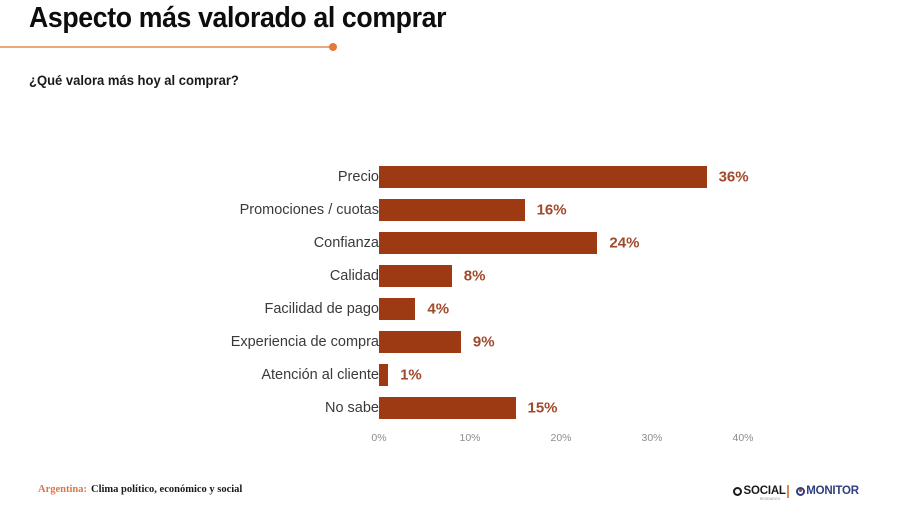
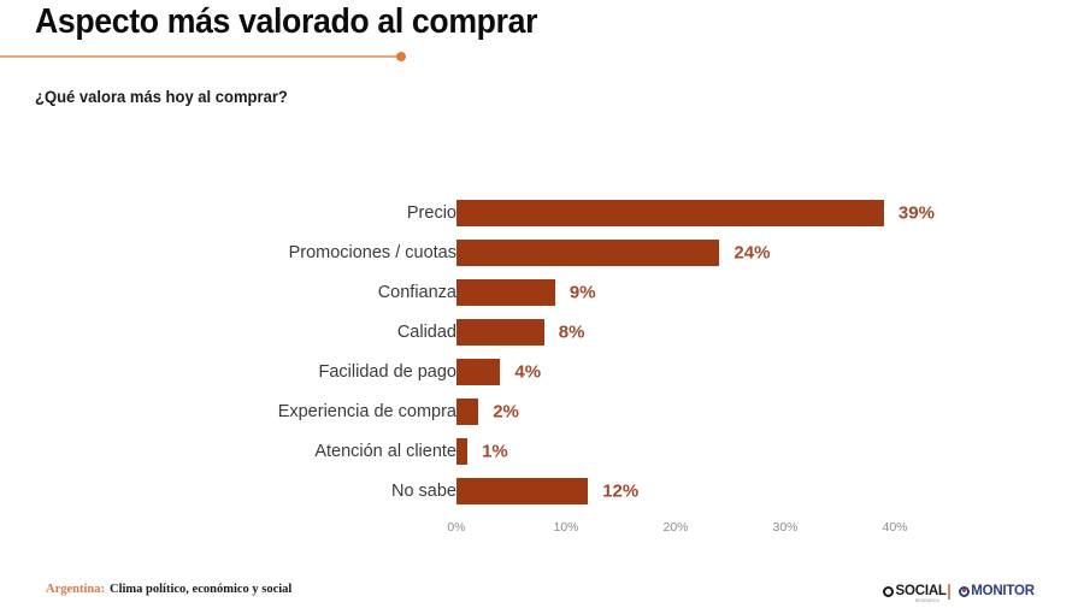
Precio: 36% -> 39%
Promociones / cuotas: 16% -> 24%
Confianza: 24% -> 9%
Experiencia de compra: 9% -> 2%
No sabe: 15% -> 12%
